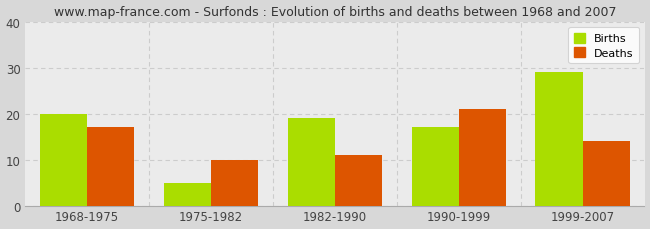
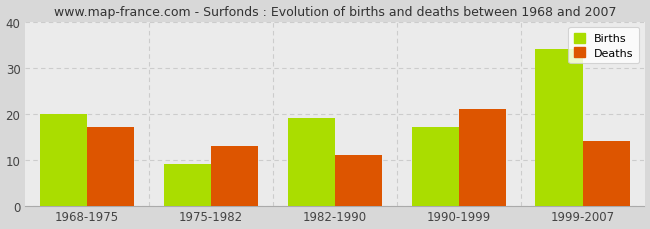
Births/1975-1982: 5 -> 9
Deaths/1975-1982: 10 -> 13
Births/1999-2007: 29 -> 34
